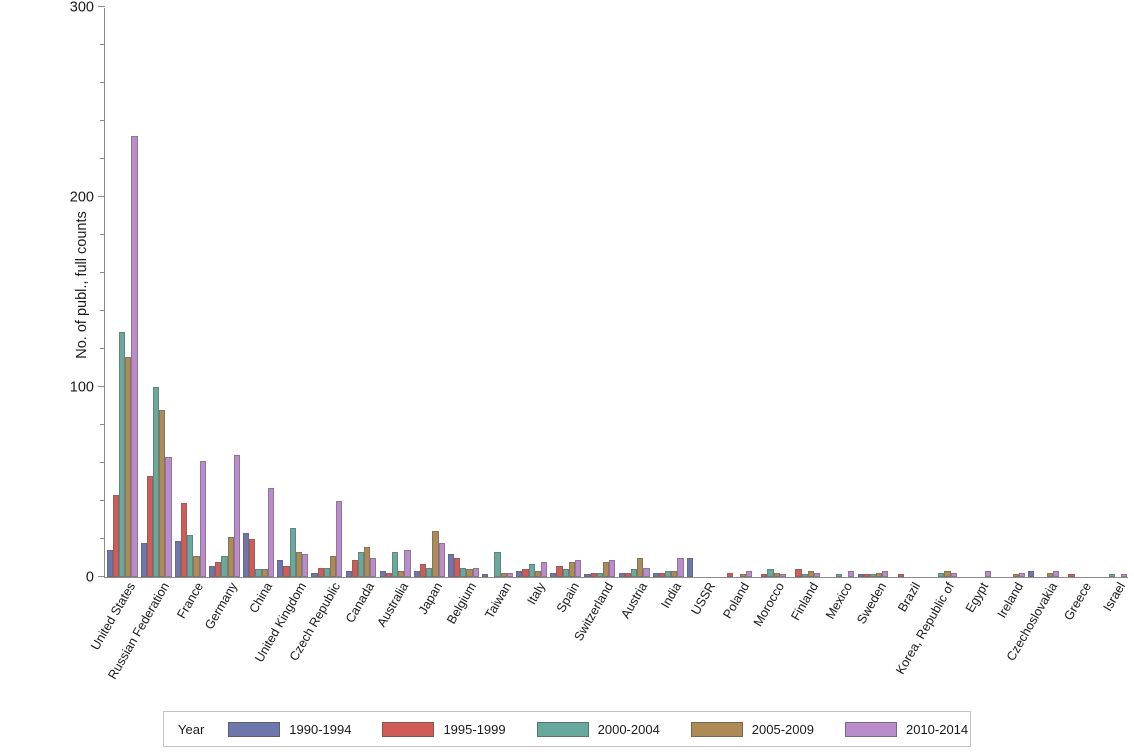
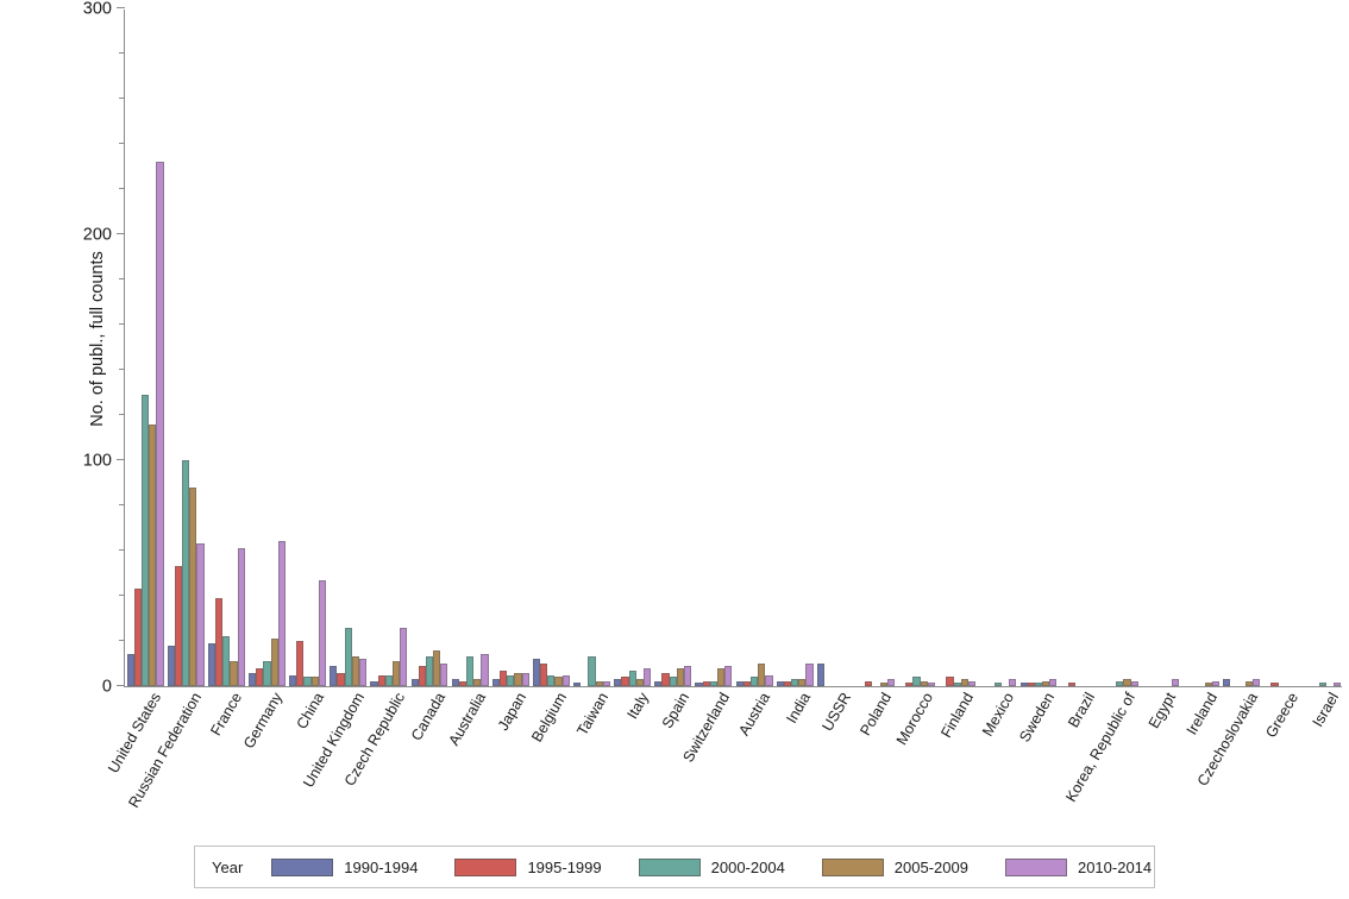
1990-1994/China: 23 -> 5
2010-2014/Czech Republic: 40 -> 26
2005-2009/Japan: 24 -> 6
2010-2014/Japan: 18 -> 6
